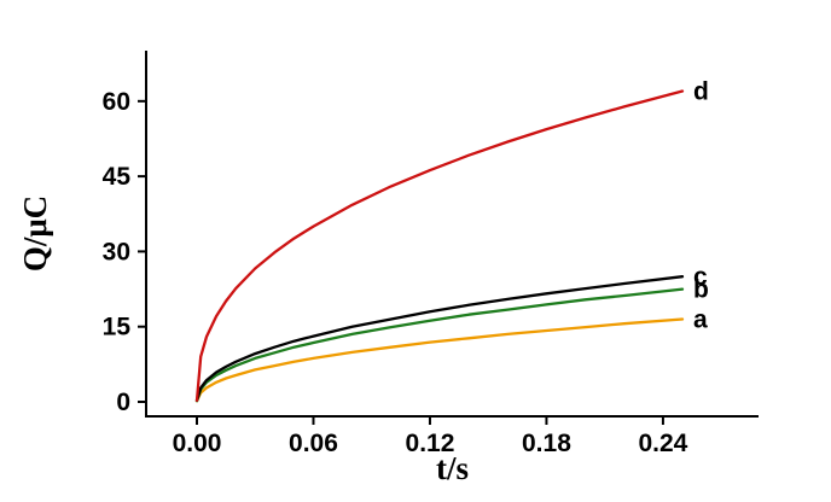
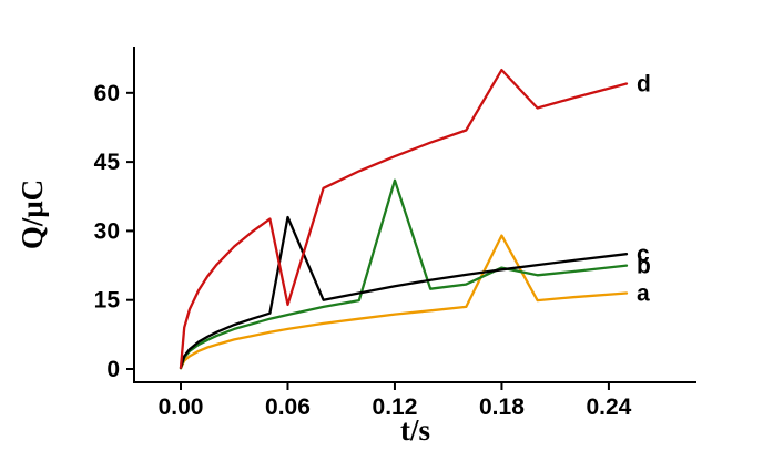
c/0.06: 13 -> 33
d/0.06: 35 -> 14
b/0.12: 16 -> 41
a/0.18: 14 -> 29
b/0.18: 19 -> 22
d/0.18: 54 -> 65
